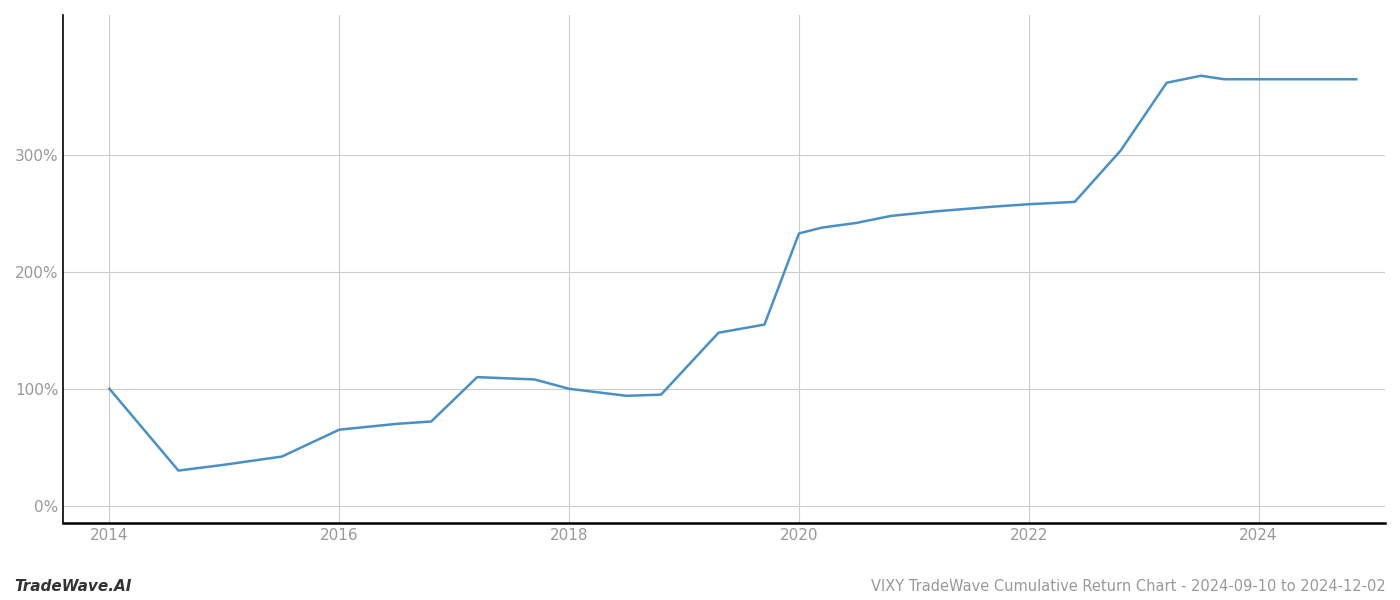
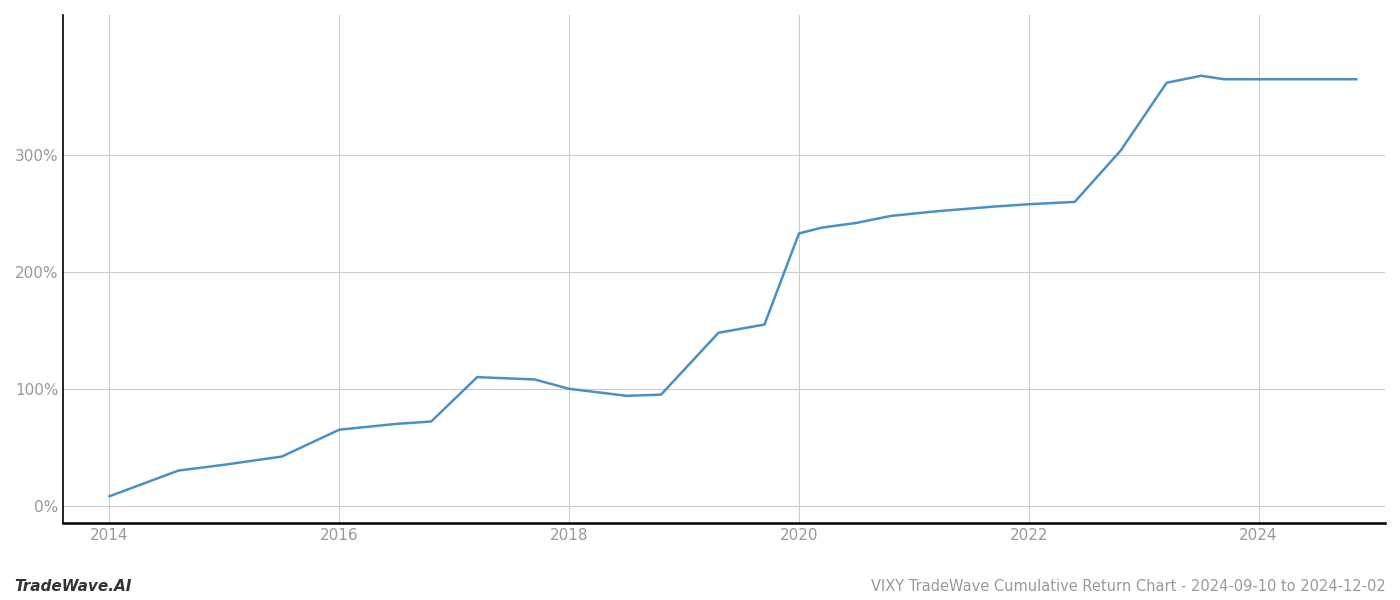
2014: 100% -> 8%
